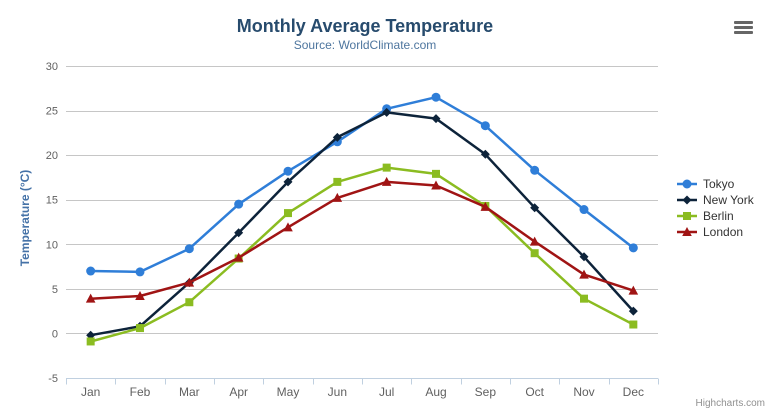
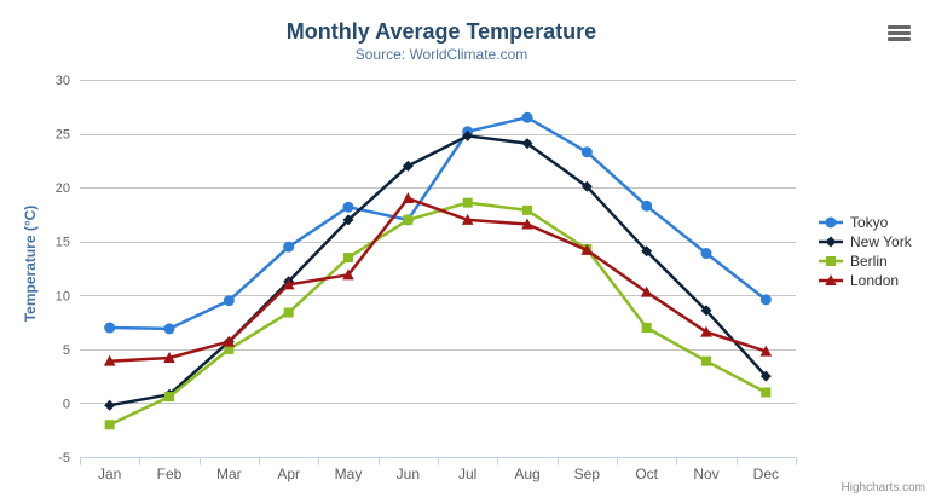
Berlin/Jan: -1 -> -2
Berlin/Mar: 4 -> 5
London/Apr: 8 -> 11
Tokyo/Jun: 22 -> 17
London/Jun: 15 -> 19
Berlin/Oct: 9 -> 7
